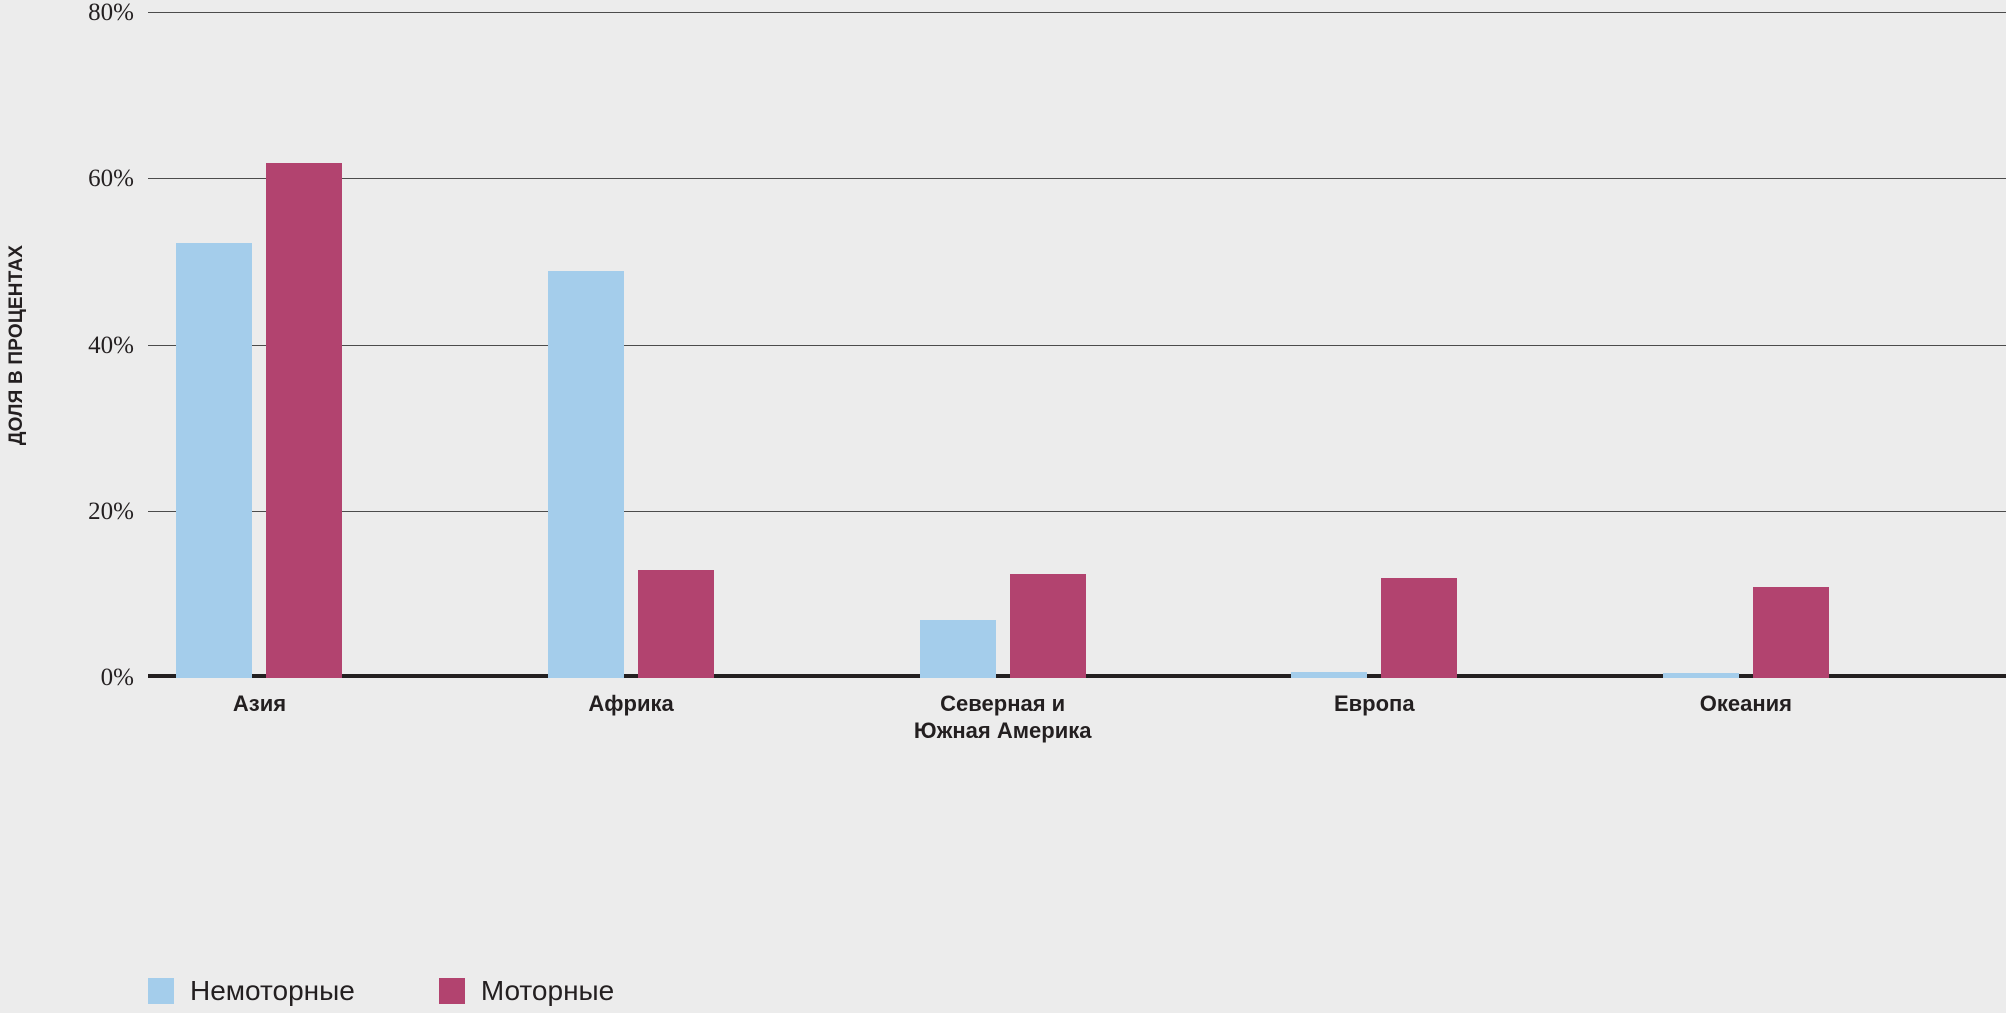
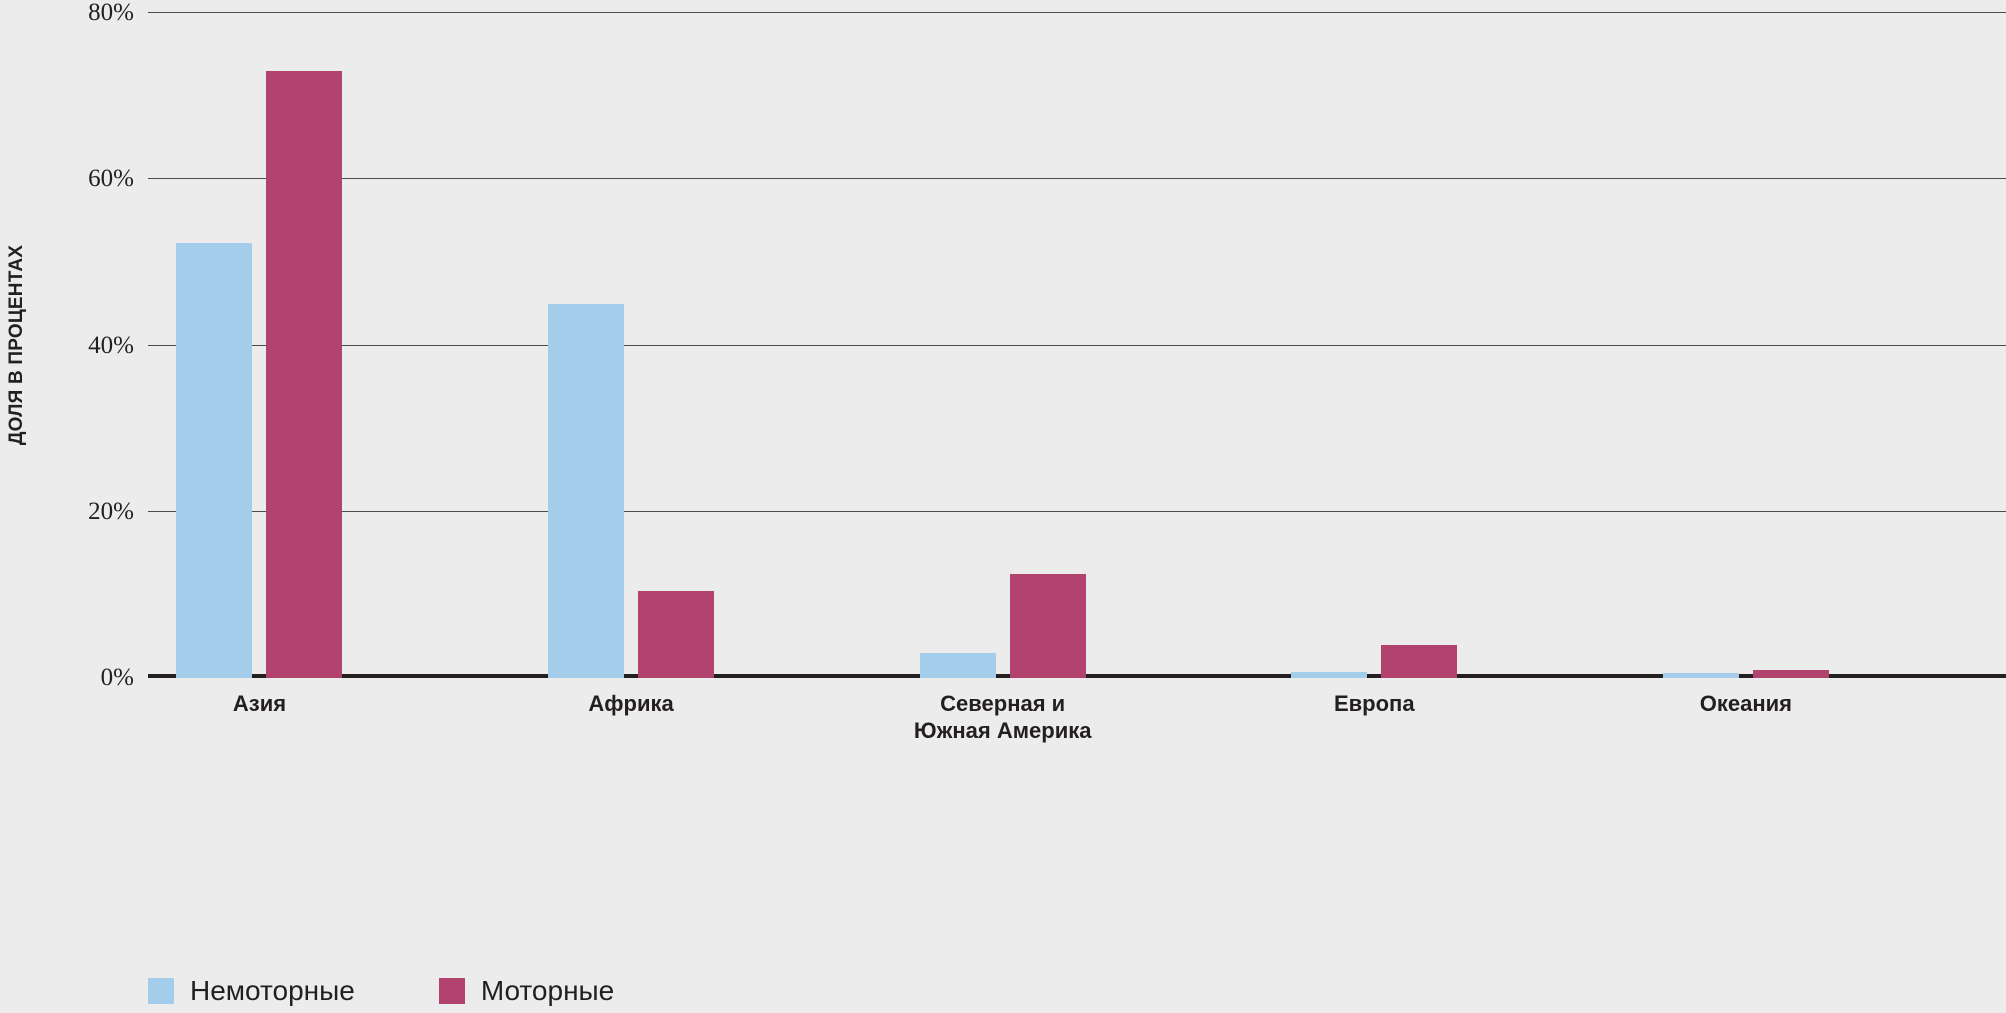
Моторные/Азия: 62% -> 73%
Немоторные/Африка: 49% -> 45%
Моторные/Африка: 13% -> 10%
Немоторные/Северная и Южная Америка: 7% -> 3%
Моторные/Европа: 12% -> 4%
Моторные/Океания: 11% -> 1%
